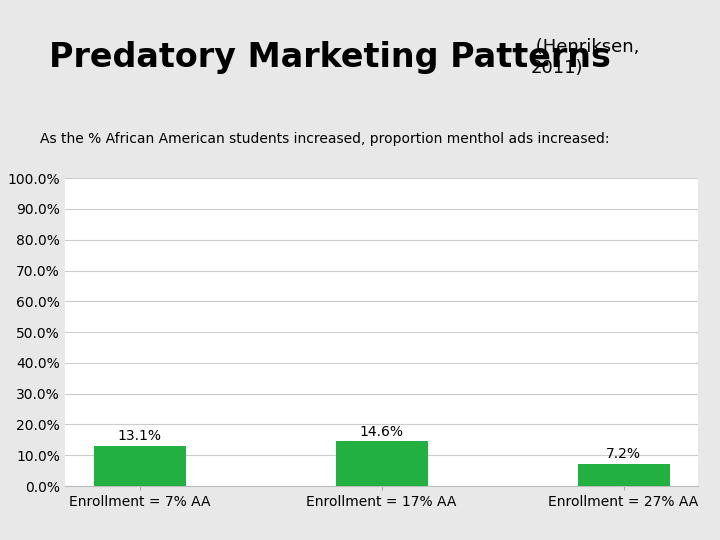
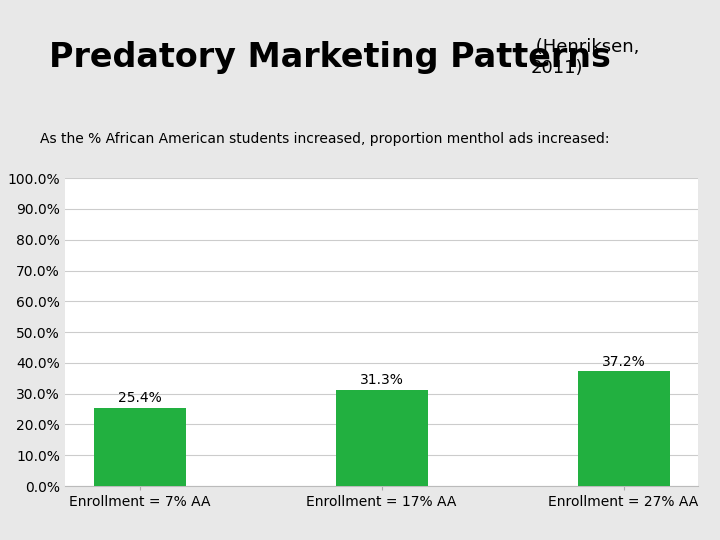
Enrollment = 7% AA: 13.1% -> 25.4%
Enrollment = 17% AA: 14.6% -> 31.3%
Enrollment = 27% AA: 7.2% -> 37.2%
